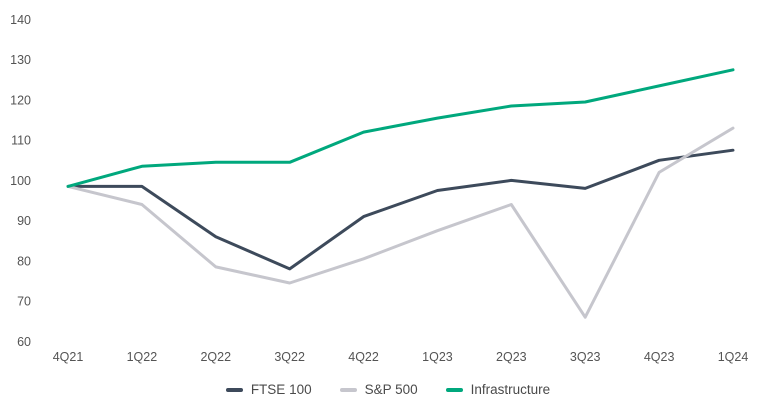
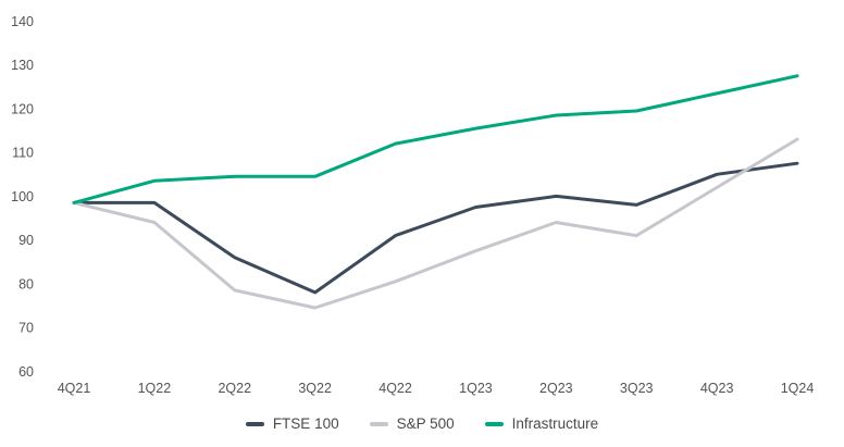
S&P 500/3Q23: 66 -> 91
